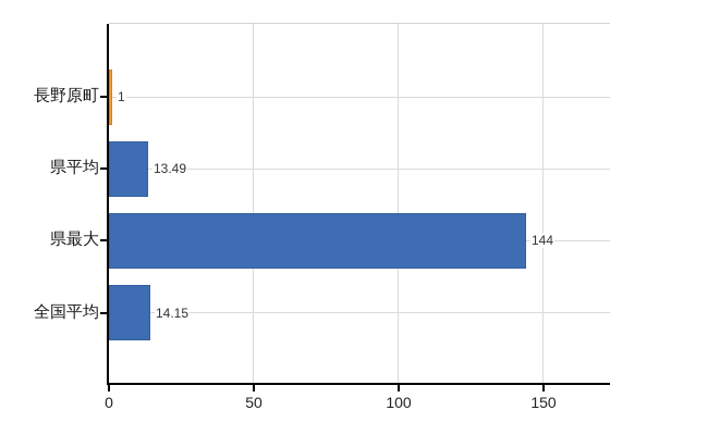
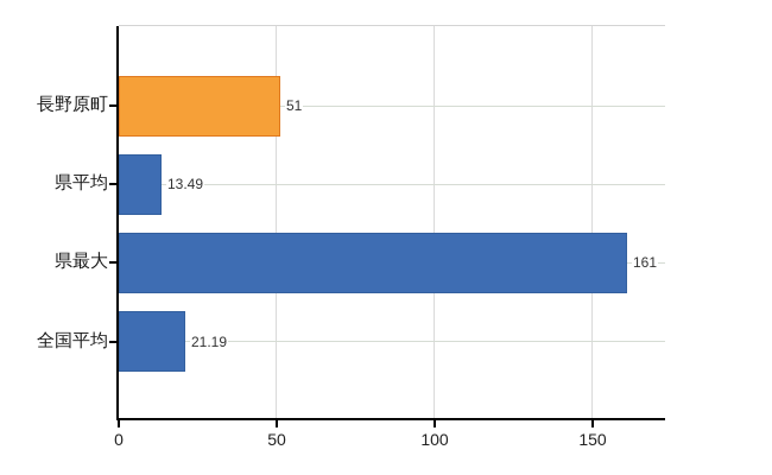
長野原町: 1 -> 51
県最大: 144 -> 161
全国平均: 14.15 -> 21.19
